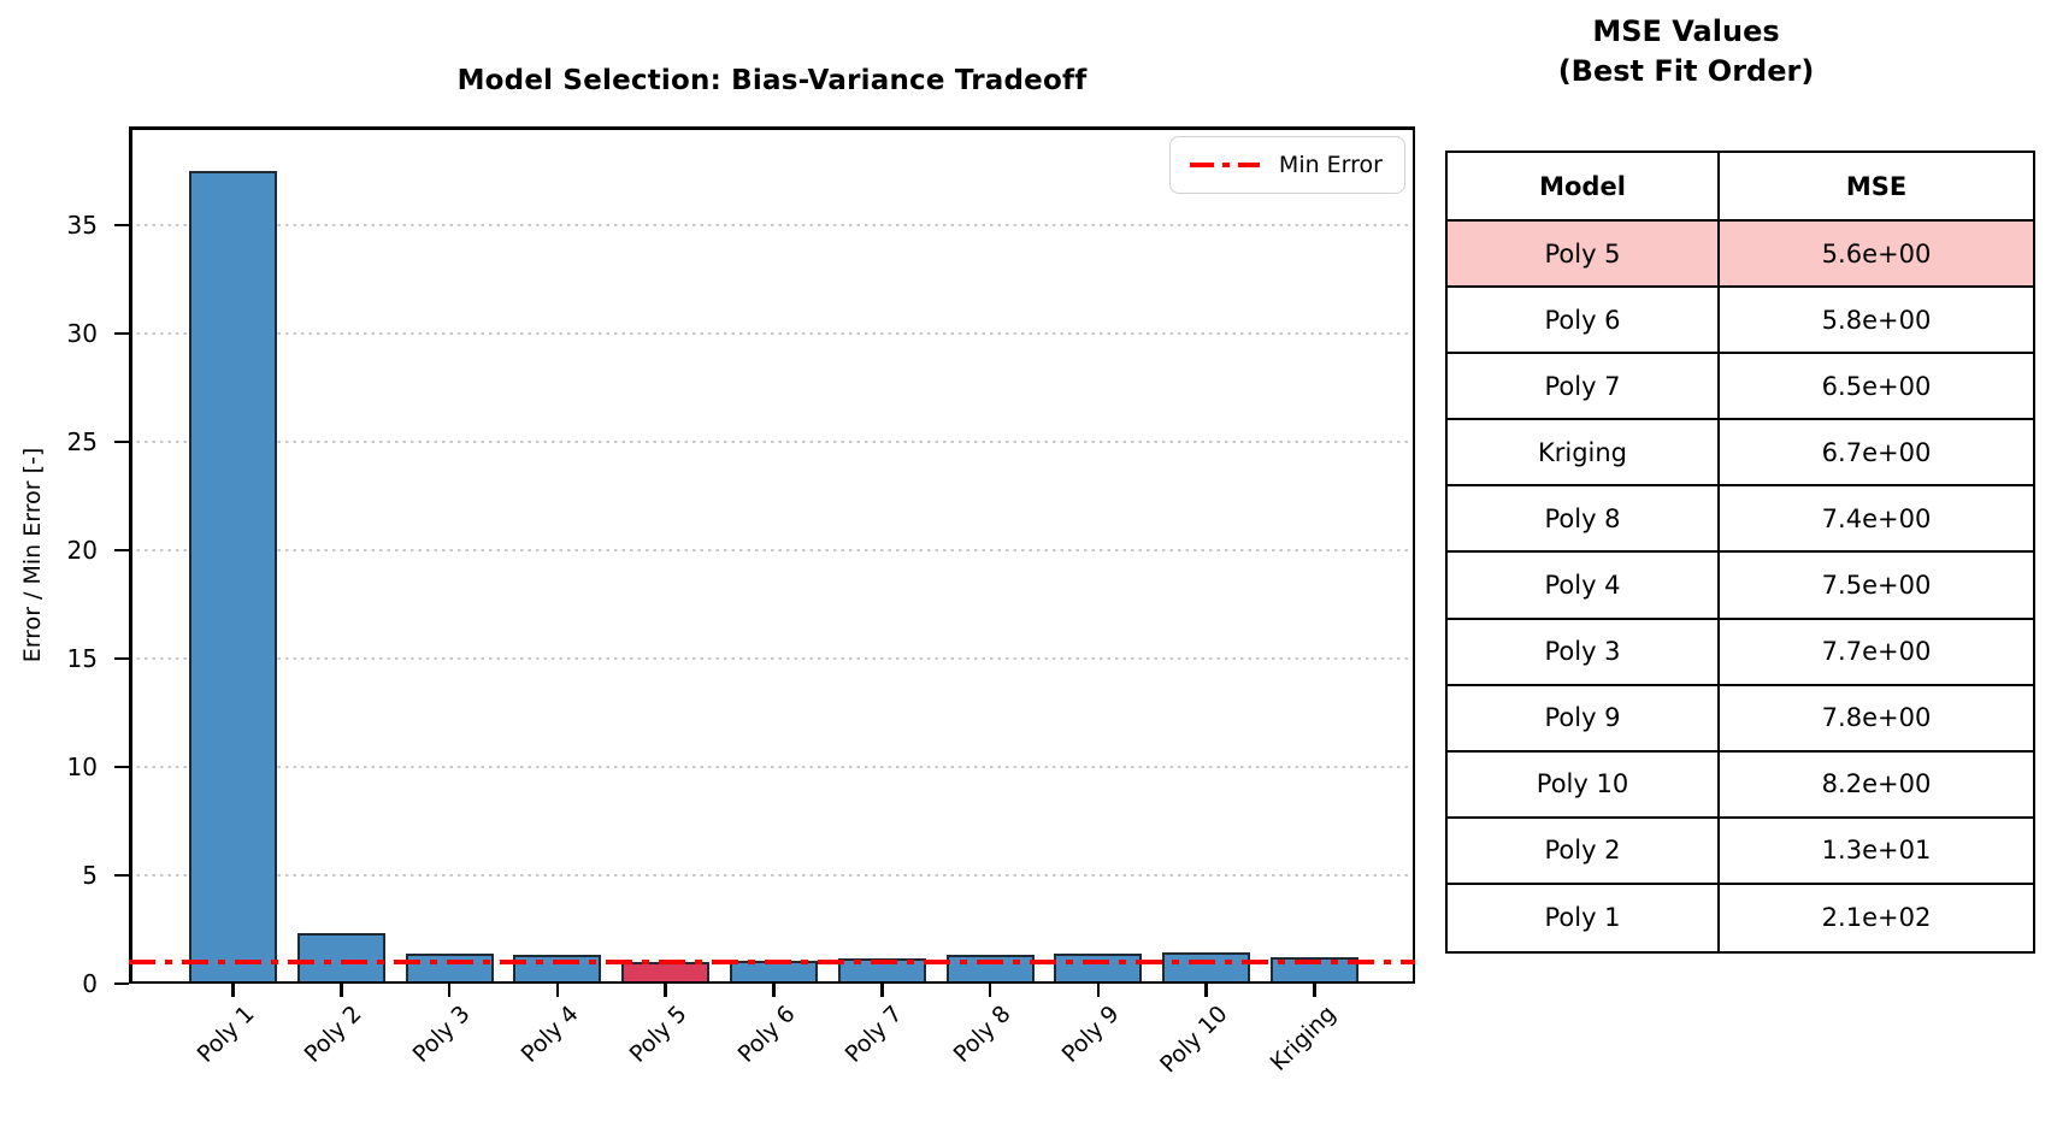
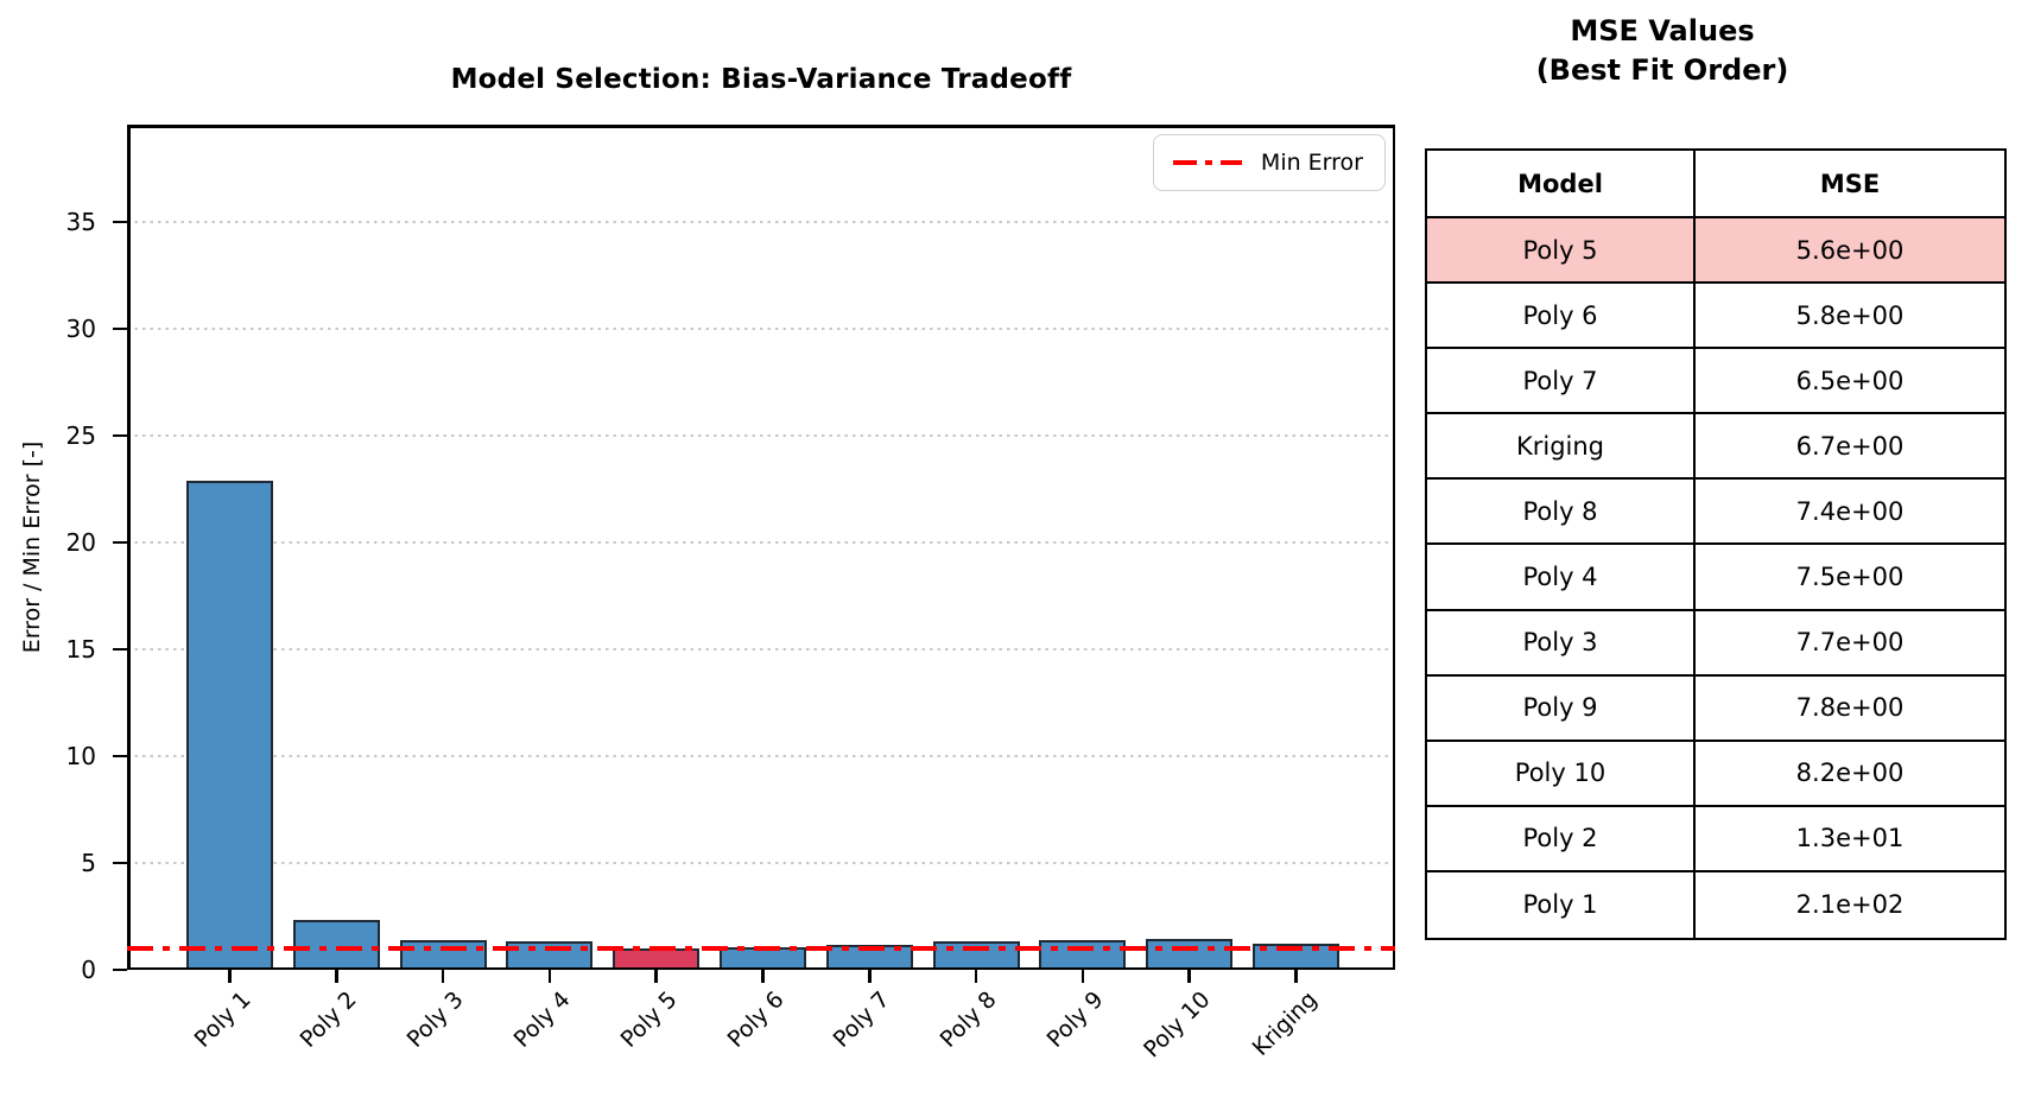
Poly 1: 37.5 -> 22.9
